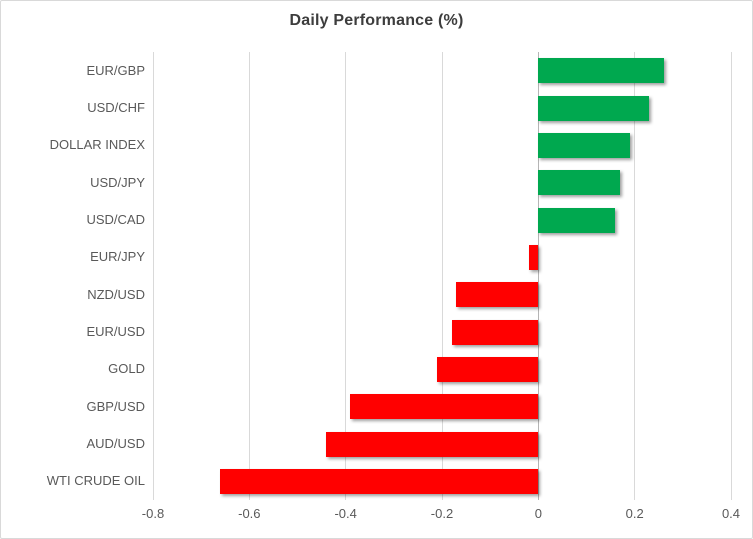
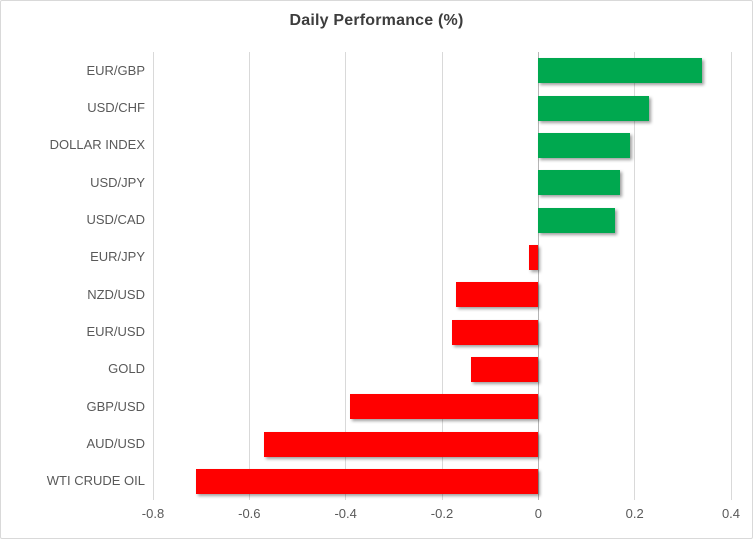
EUR/GBP: 0.26 -> 0.34
GOLD: -0.21 -> -0.14
AUD/USD: -0.44 -> -0.57
WTI CRUDE OIL: -0.66 -> -0.71
